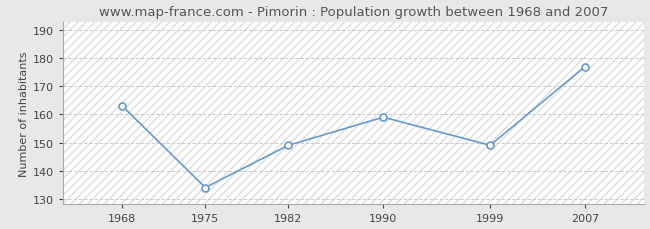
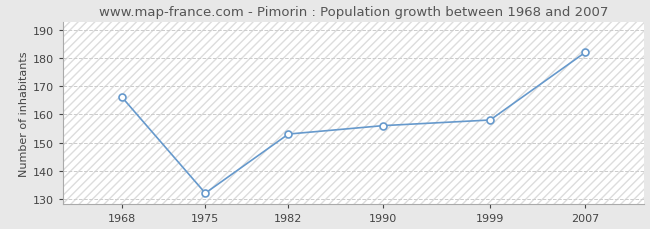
1968: 163 -> 166
1975: 134 -> 132
1982: 149 -> 153
1990: 159 -> 156
1999: 149 -> 158
2007: 177 -> 182
